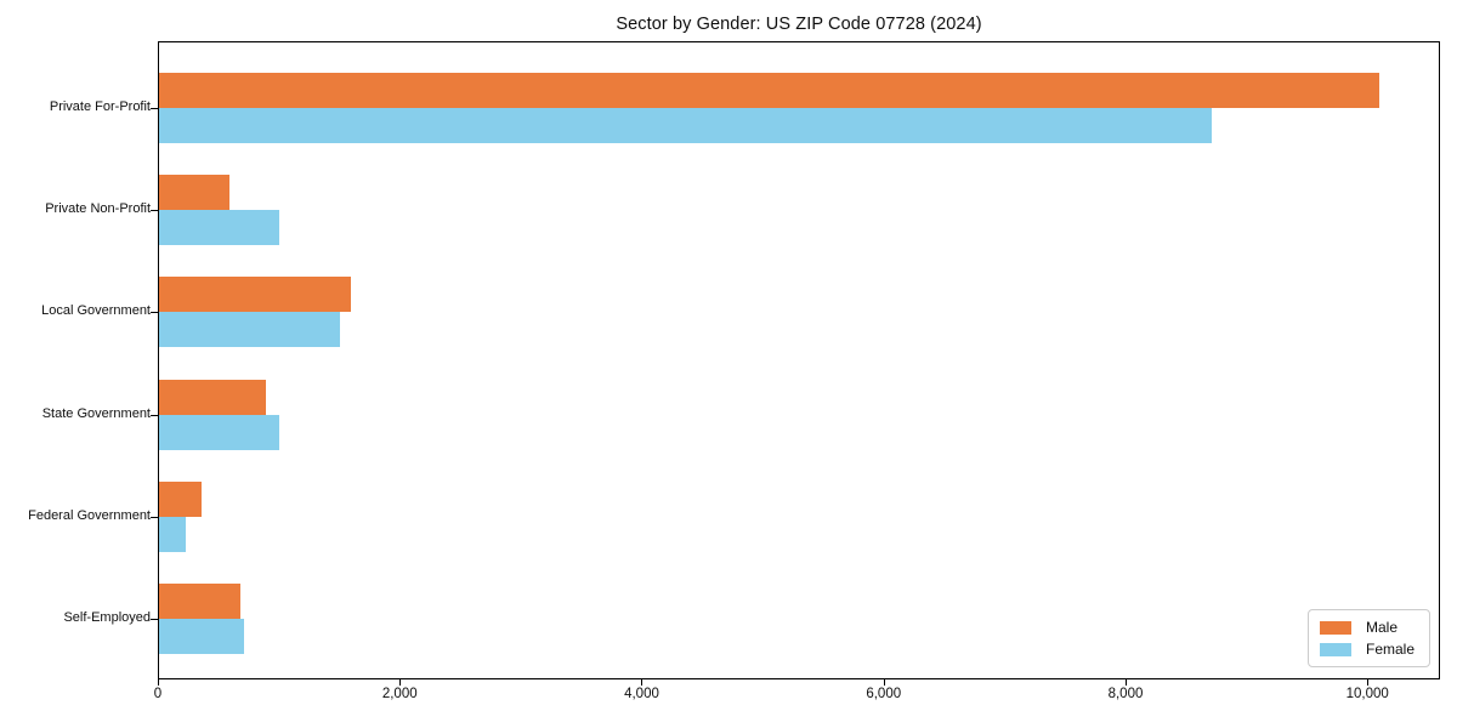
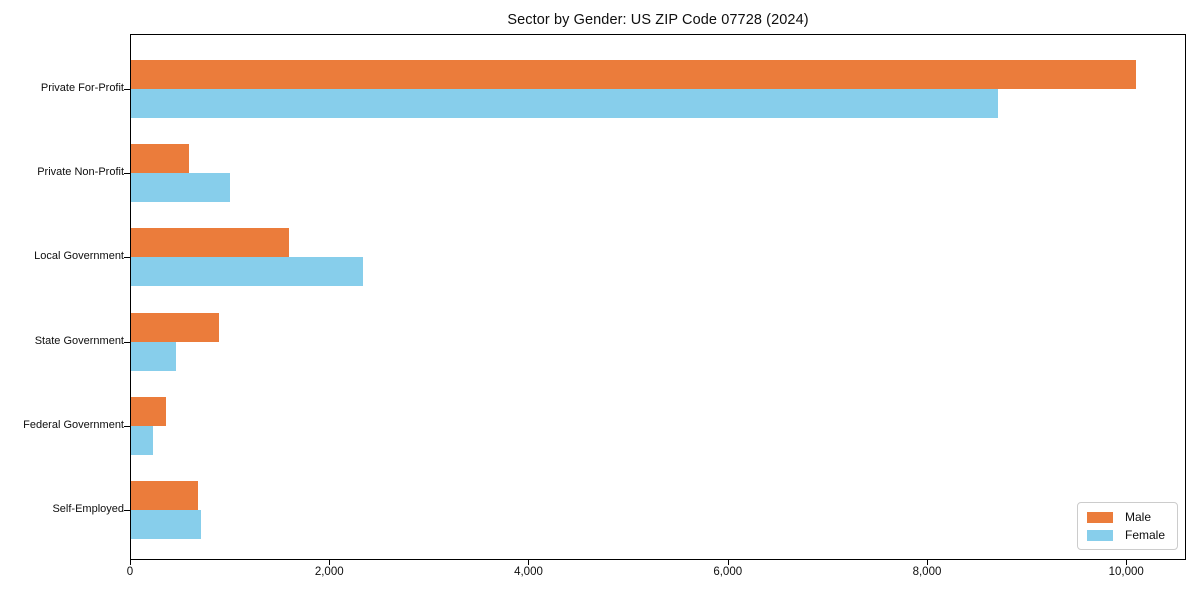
Female/Local Government: 1500 -> 2300
Female/State Government: 1000 -> 400
